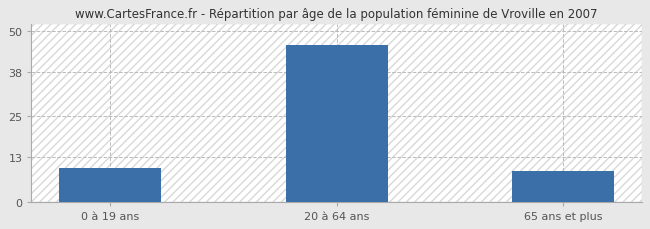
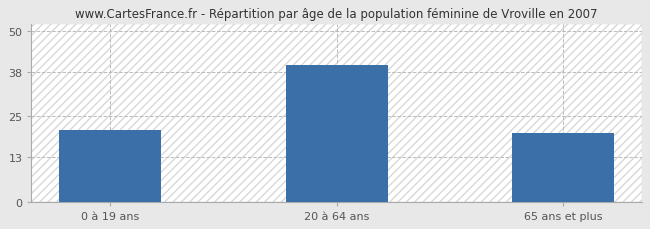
0 à 19 ans: 10 -> 21
20 à 64 ans: 46 -> 40
65 ans et plus: 9 -> 20
